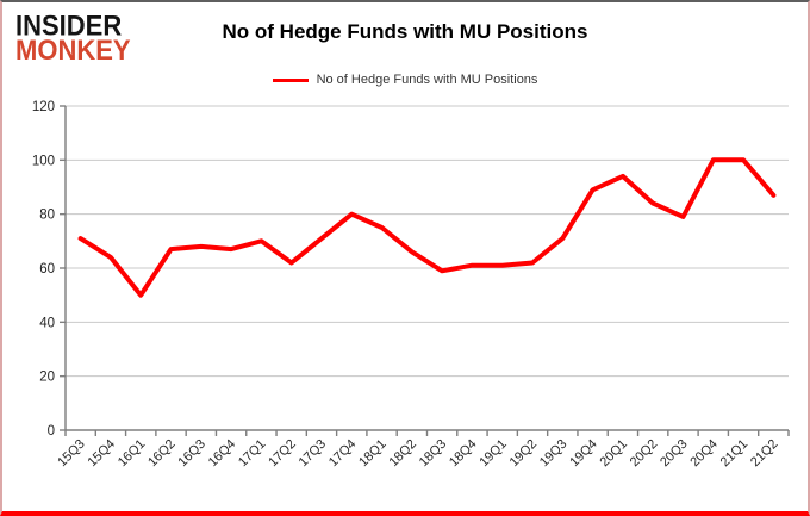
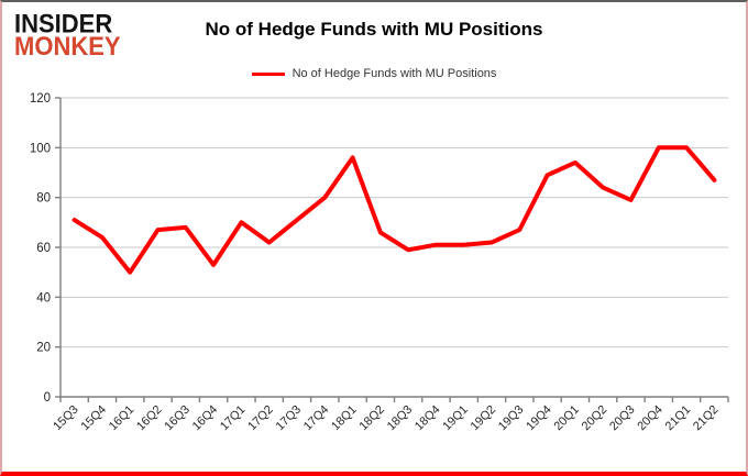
16Q4: 67 -> 53
18Q1: 75 -> 96
19Q3: 71 -> 67
